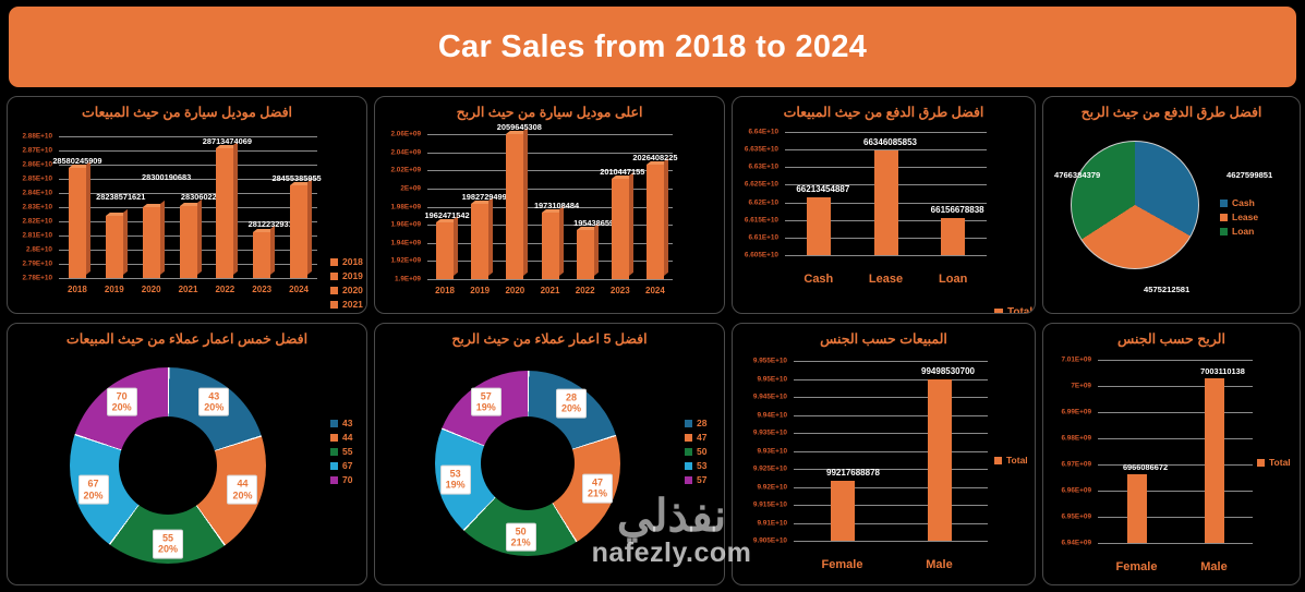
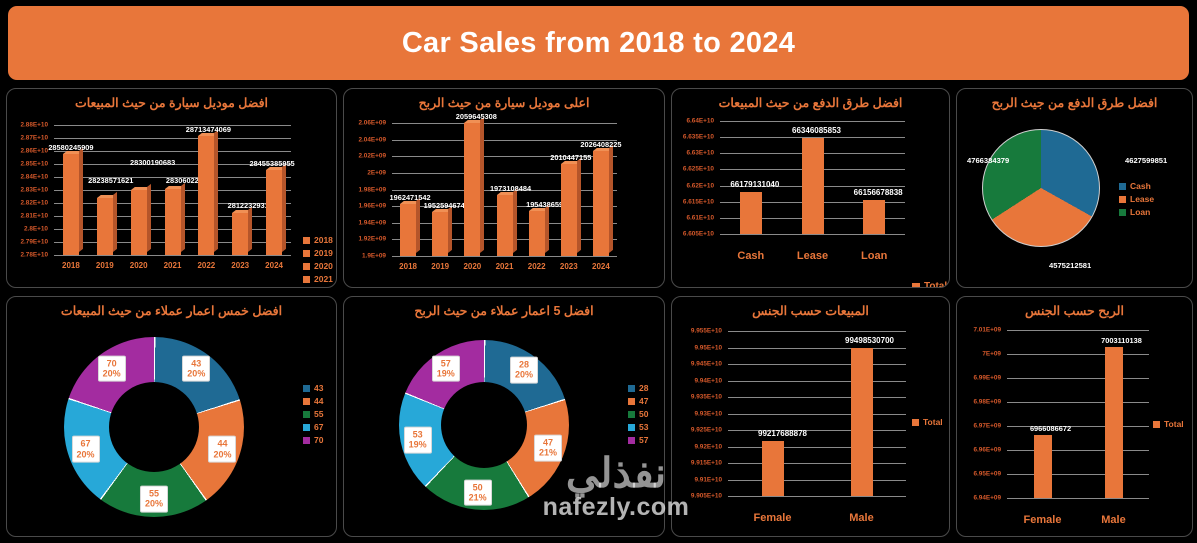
اعلى موديل سيارة من حيث الربح/2019: 1982729499 -> 1952594674
افضل طرق الدفع من حيث المبيعات/Cash: 66213454887 -> 66179131040
